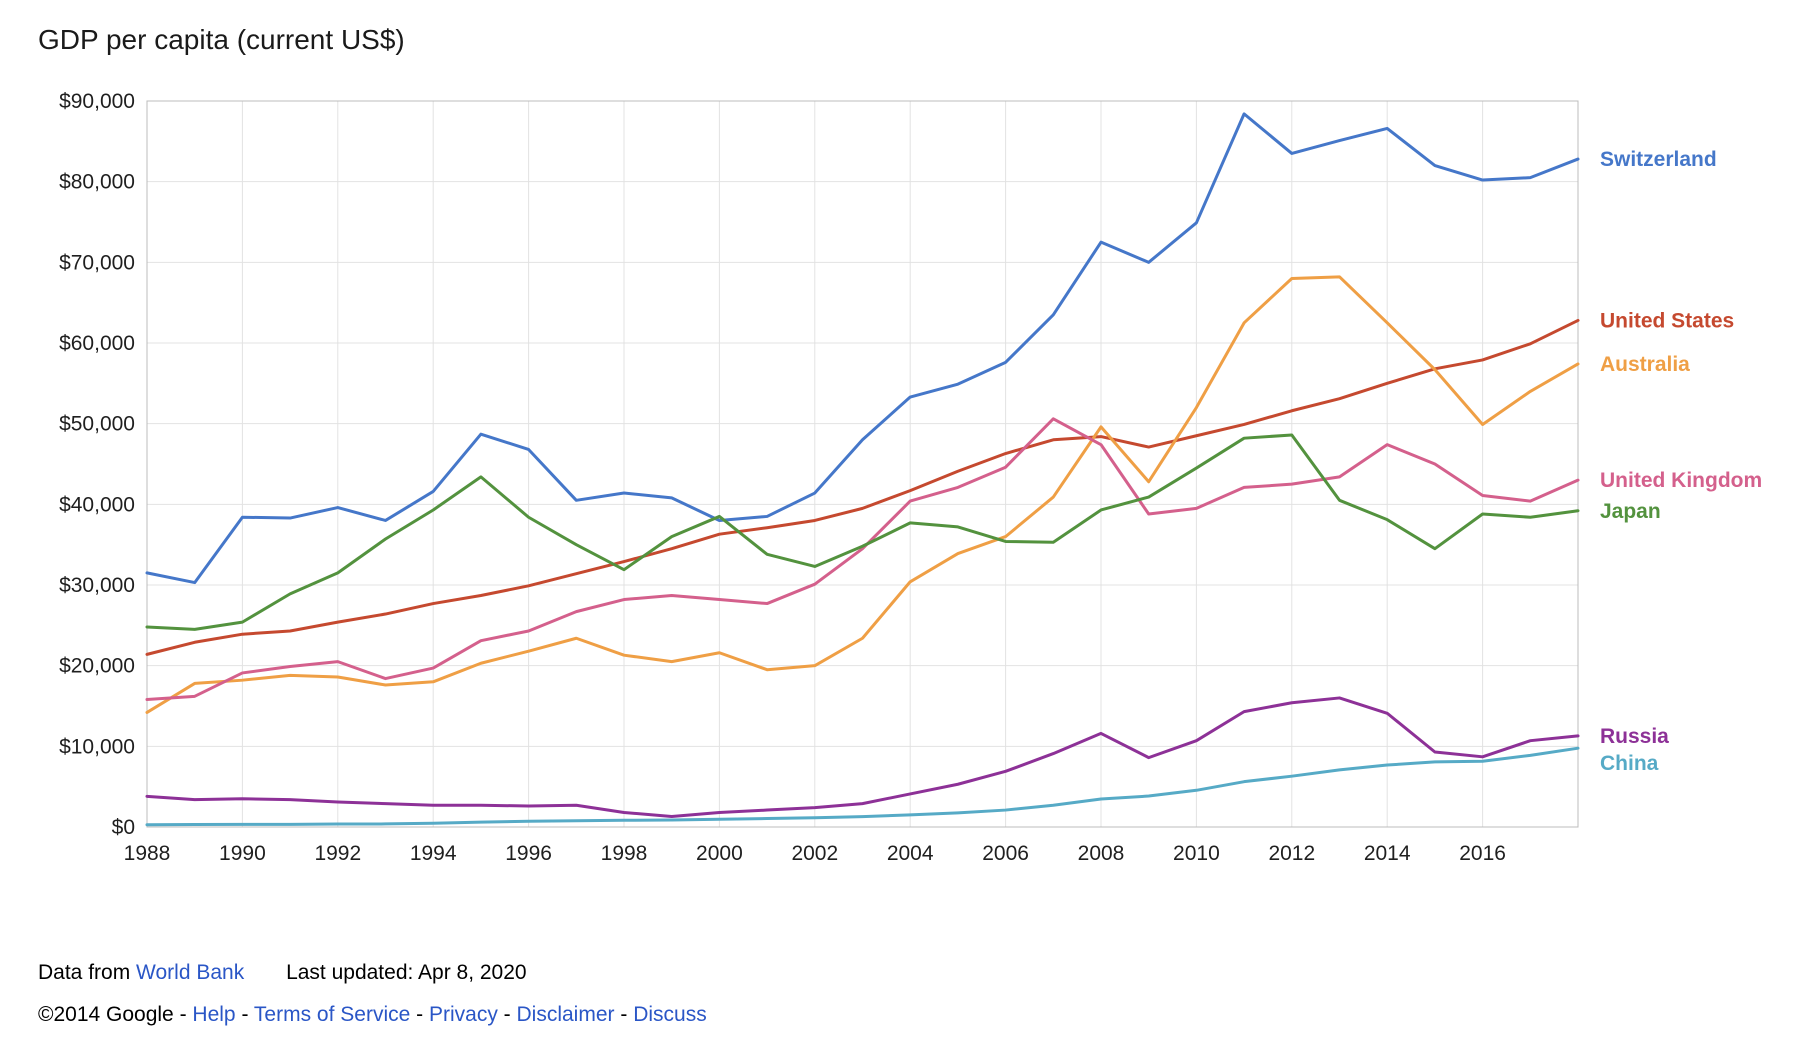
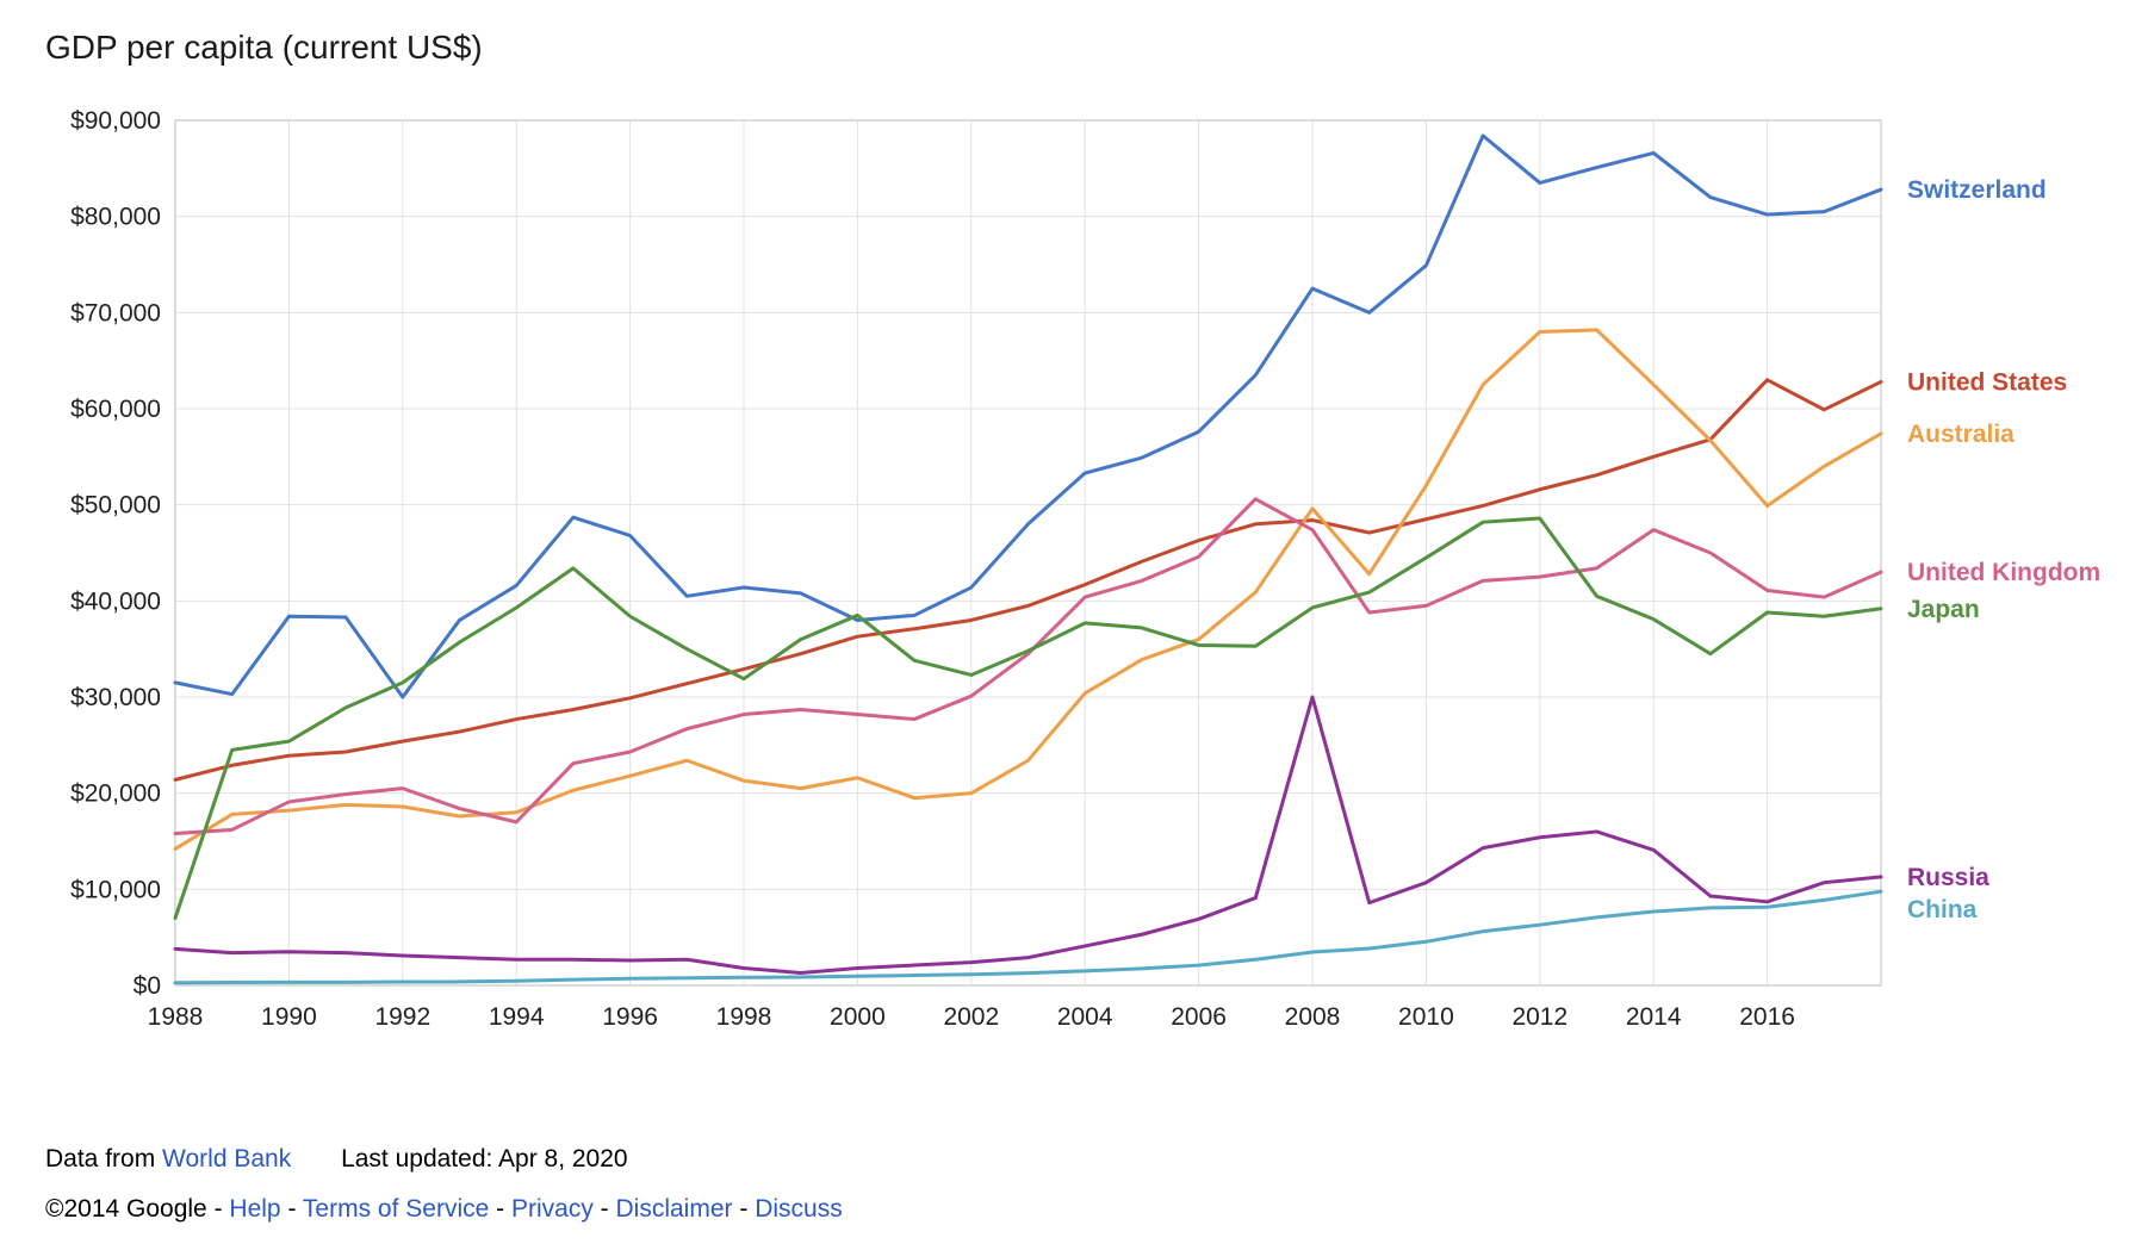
Japan/1988: $25000 -> $7000
Switzerland/1992: $40000 -> $30000
United Kingdom/1994: $20000 -> $17000
Russia/2008: $12000 -> $30000
United States/2016: $58000 -> $63000
